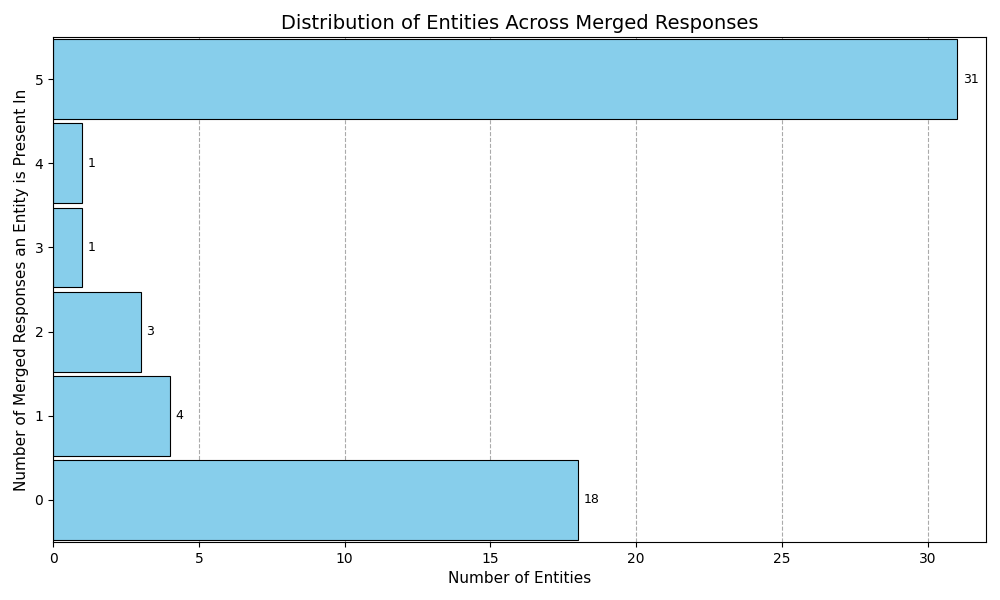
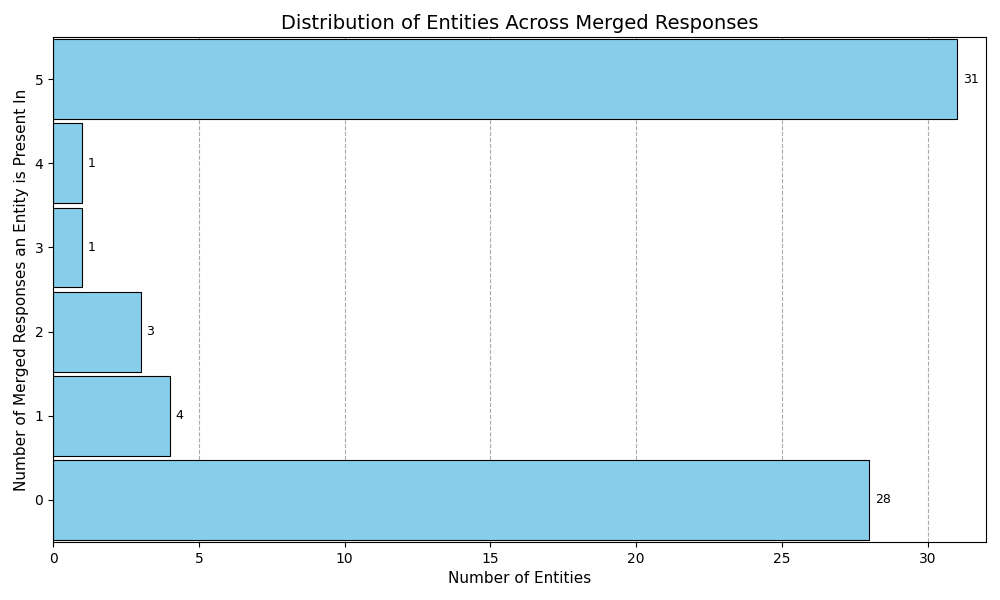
0: 18 -> 28
